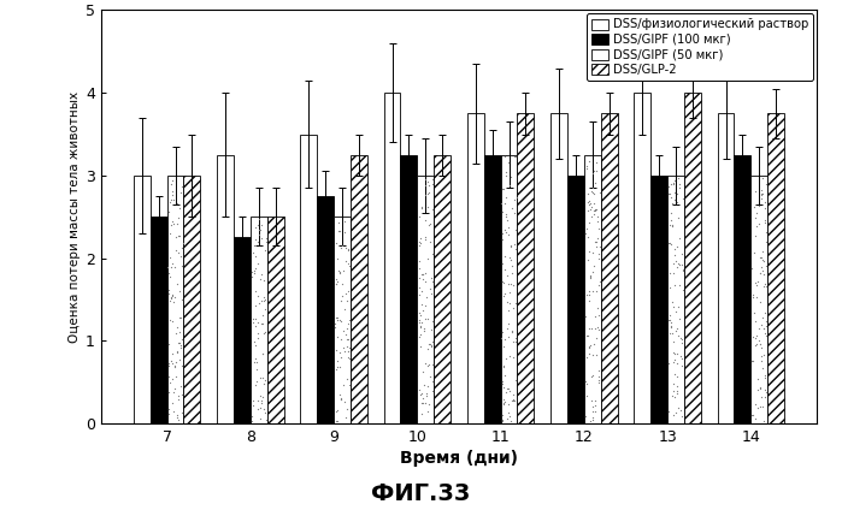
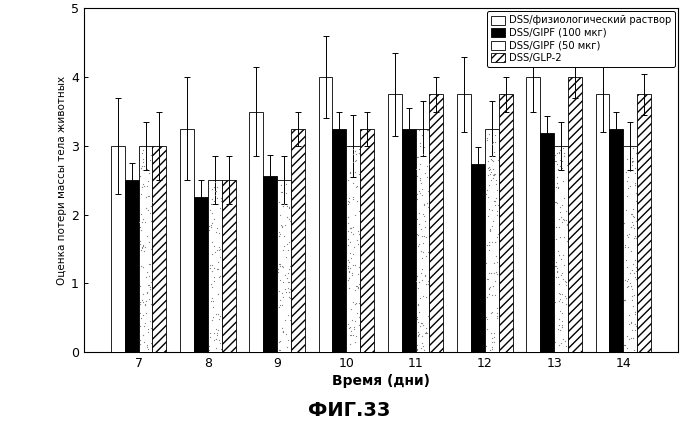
DSS/GIPF (100 мкг)/9: 2.75 -> 2.56
DSS/GIPF (100 мкг)/12: 3.00 -> 2.74
DSS/GIPF (100 мкг)/13: 3.00 -> 3.18
